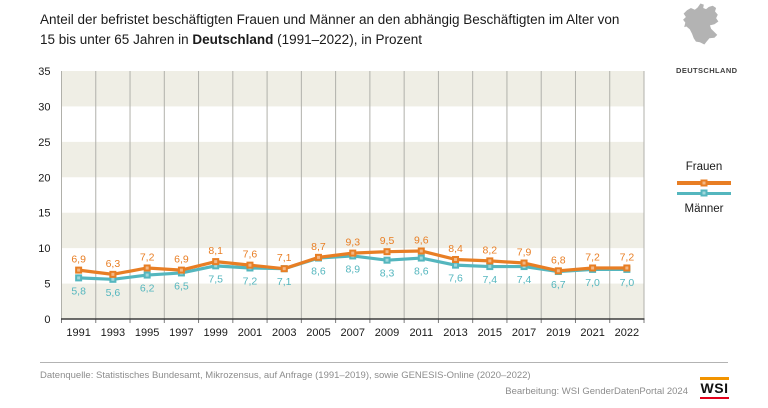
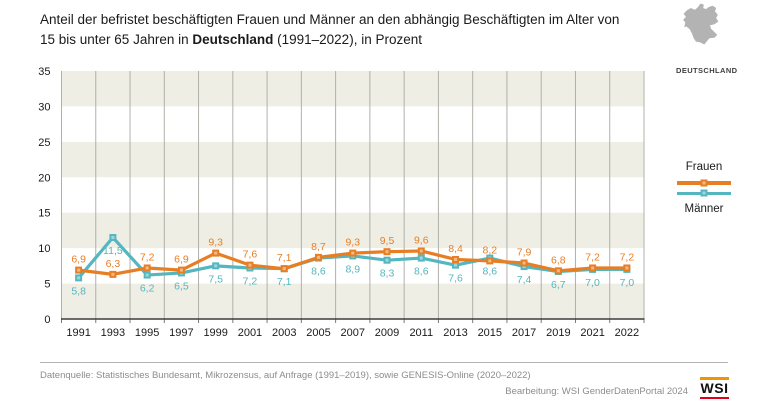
Männer/1993: 5,6 -> 11,5
Frauen/1999: 8,1 -> 9,3
Männer/2015: 7,4 -> 8,6
